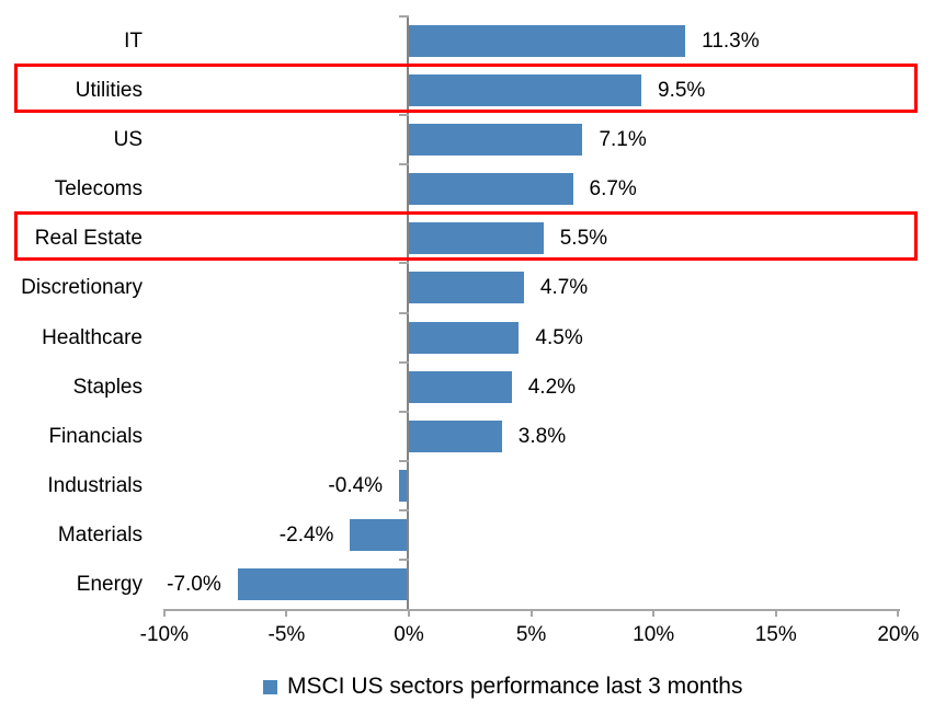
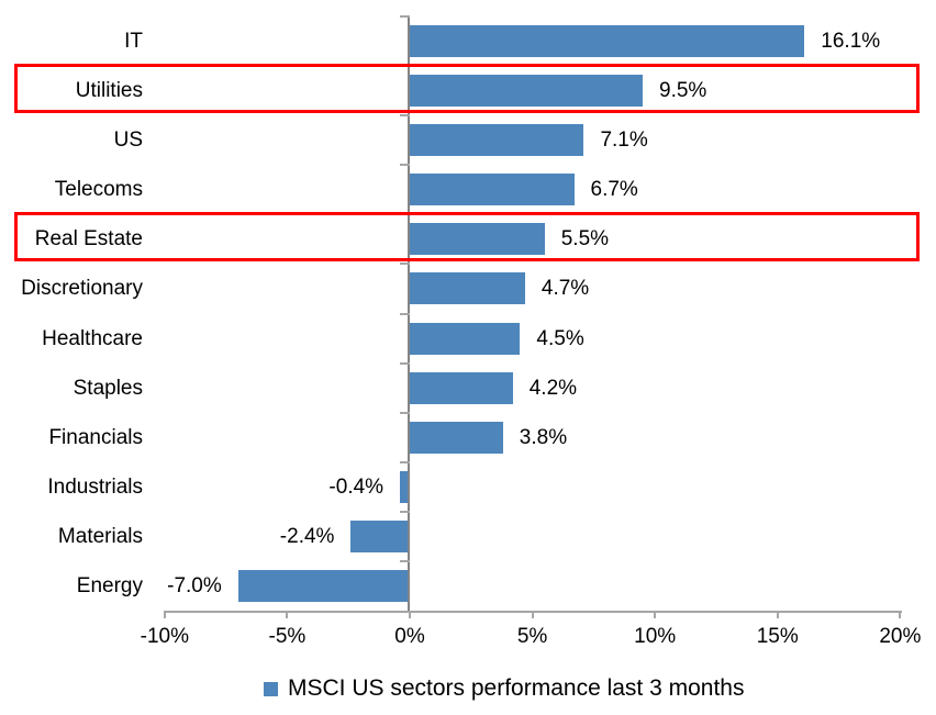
IT: 11.3% -> 16.1%
